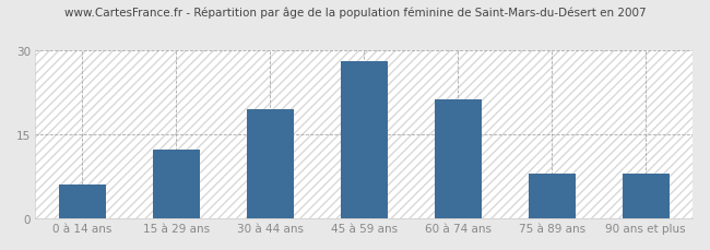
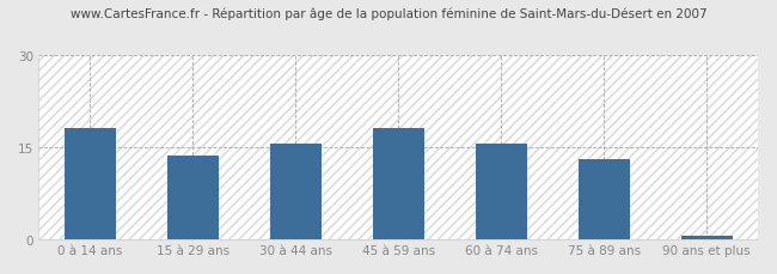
0 à 14 ans: 6.0 -> 18.0
15 à 29 ans: 12.2 -> 13.5
30 à 44 ans: 19.4 -> 15.5
45 à 59 ans: 28.0 -> 18.0
60 à 74 ans: 21.2 -> 15.5
75 à 89 ans: 8.0 -> 13.0
90 ans et plus: 8.0 -> 0.5
